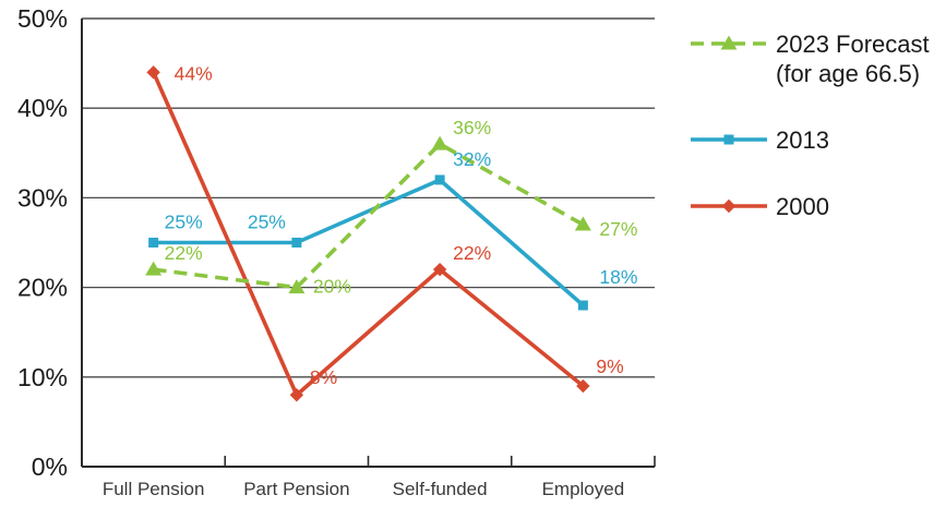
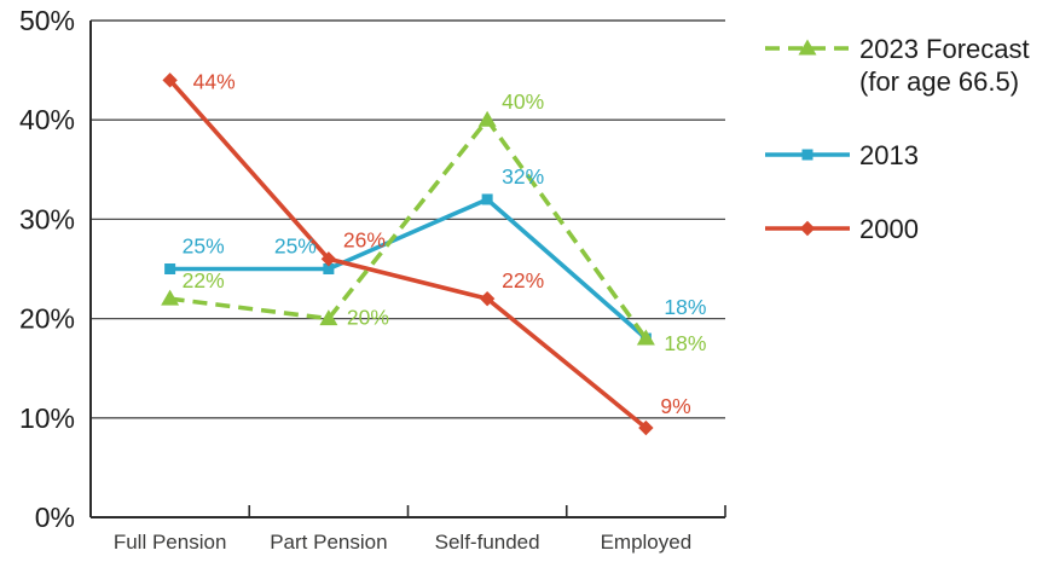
2000/Part Pension: 8% -> 26%
2023 Forecast (for age 66.5)/Self-funded: 36% -> 40%
2023 Forecast (for age 66.5)/Employed: 27% -> 18%
